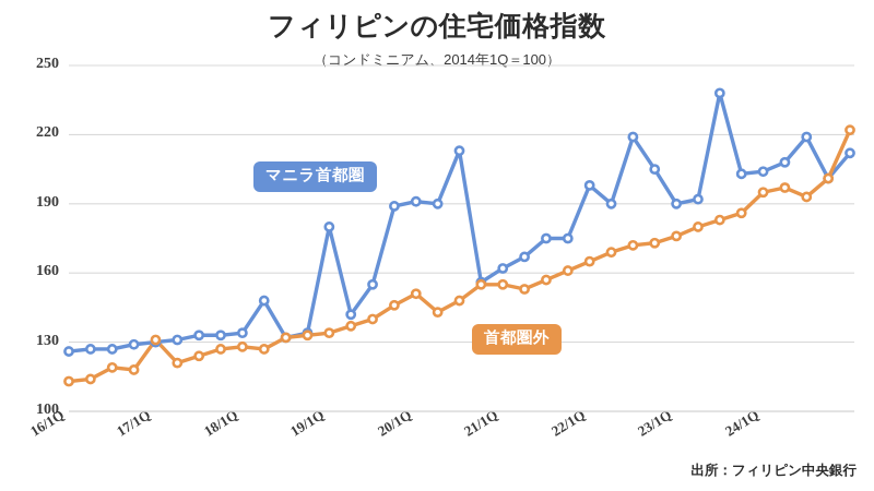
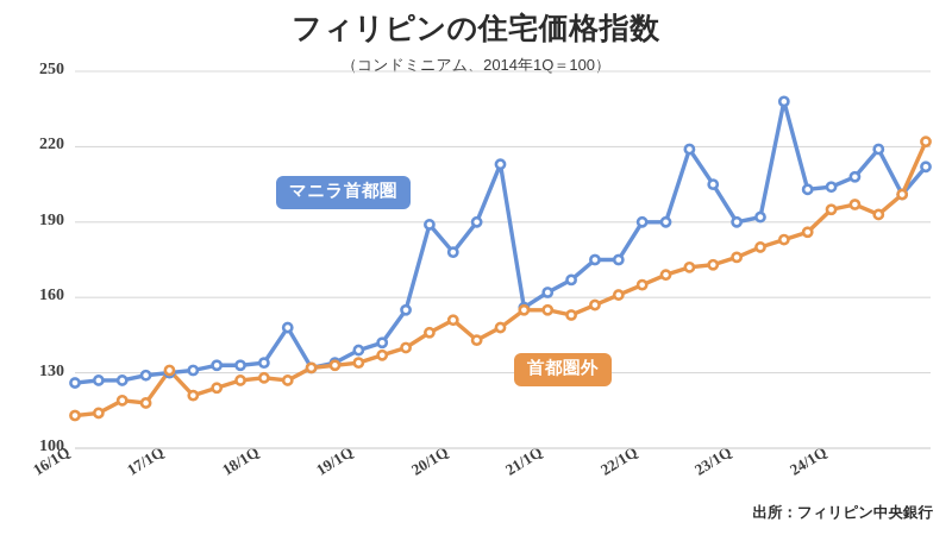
マニラ首都圏/19/1Q: 180 -> 139
マニラ首都圏/20/1Q: 191 -> 178
マニラ首都圏/22/1Q: 198 -> 190
